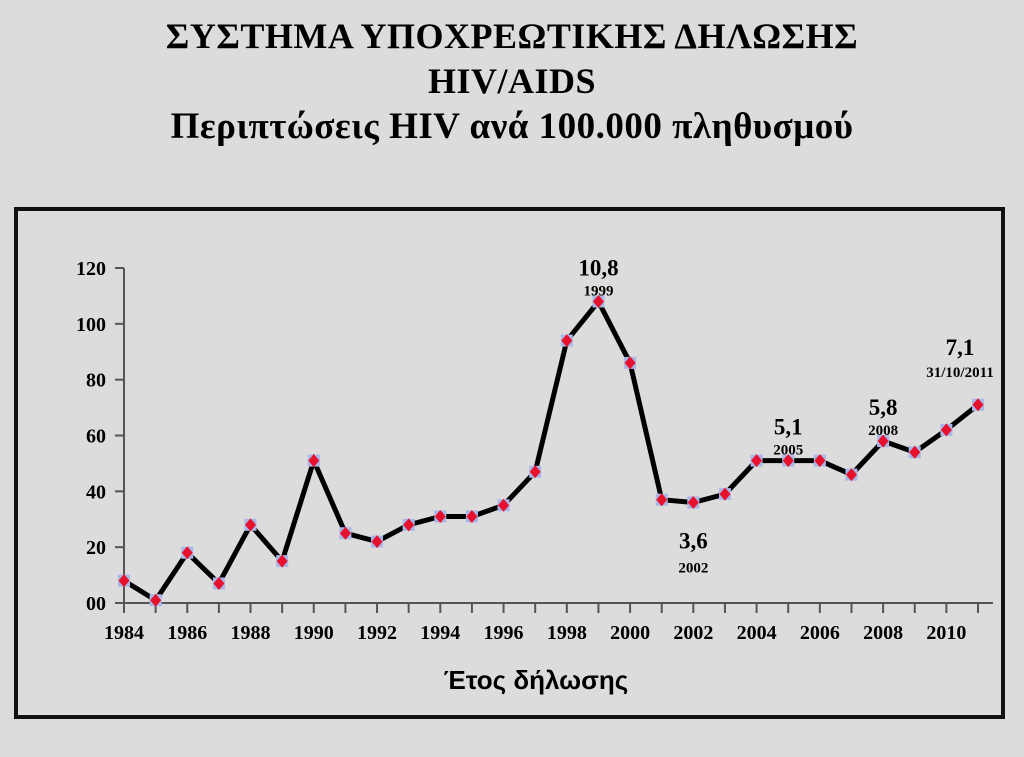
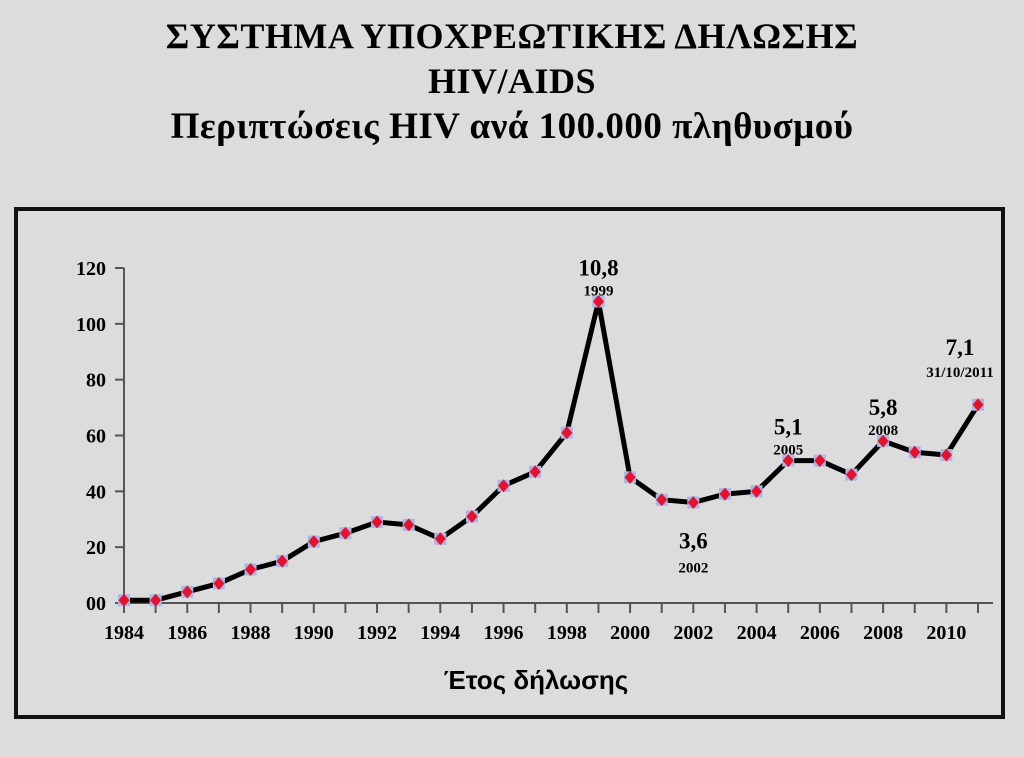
1984: 8 -> 1
1986: 18 -> 4
1988: 28 -> 12
1990: 51 -> 22
1992: 22 -> 29
1994: 31 -> 23
1996: 35 -> 42
1998: 94 -> 61
2000: 86 -> 45
2004: 51 -> 40
2010: 62 -> 53
